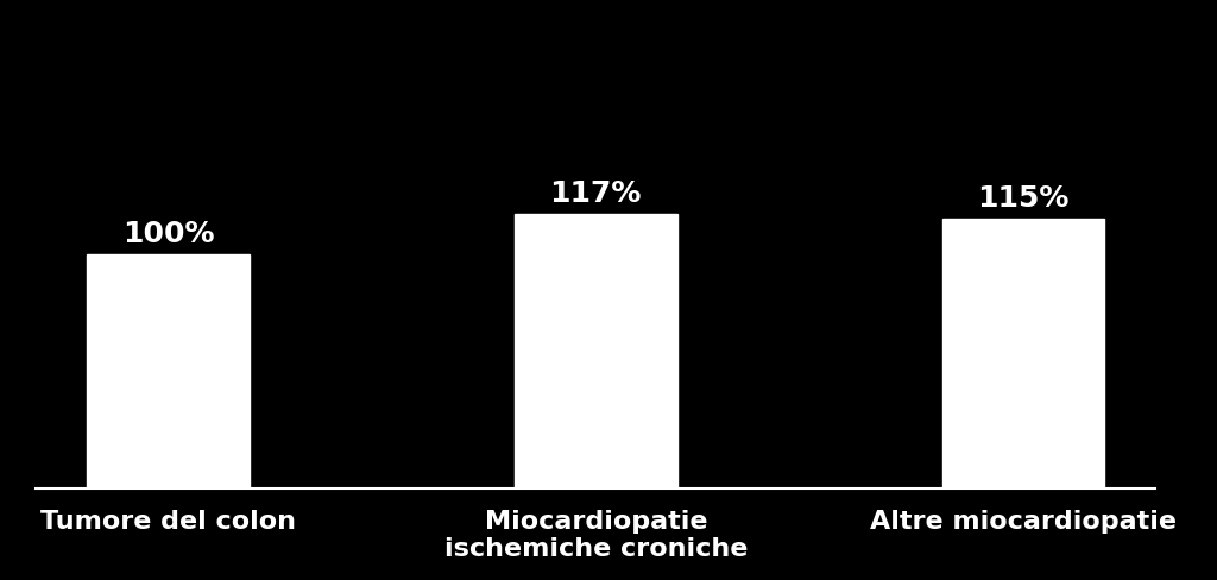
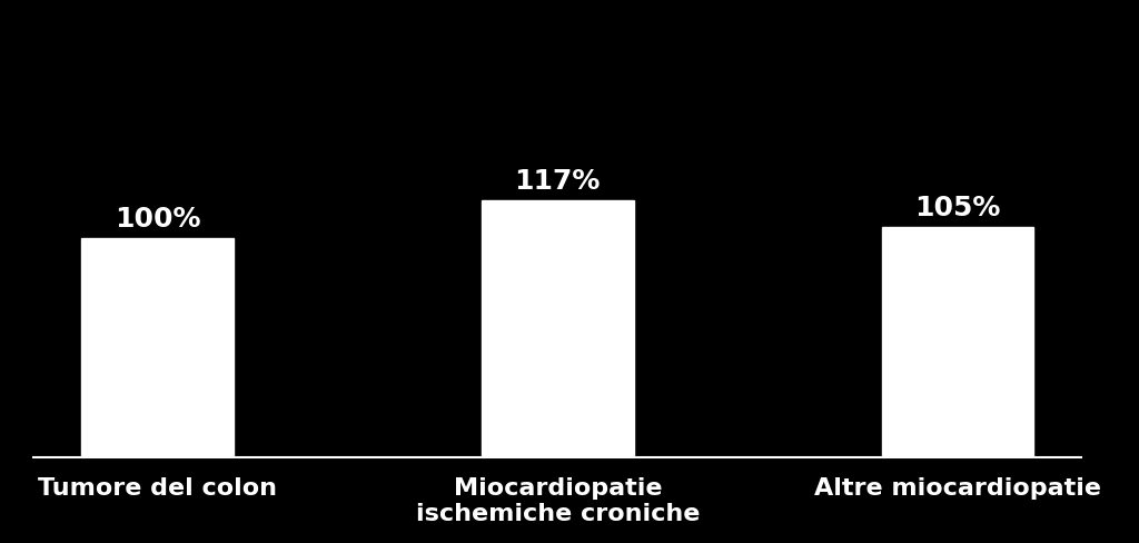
Altre miocardiopatie: 115% -> 105%
